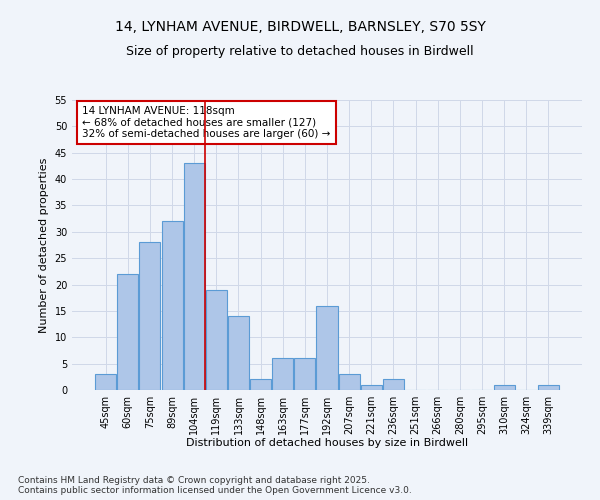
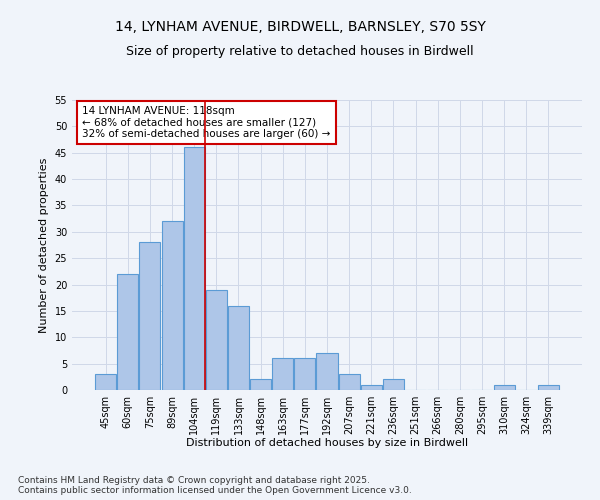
104sqm: 43 -> 46
133sqm: 14 -> 16
192sqm: 16 -> 7
